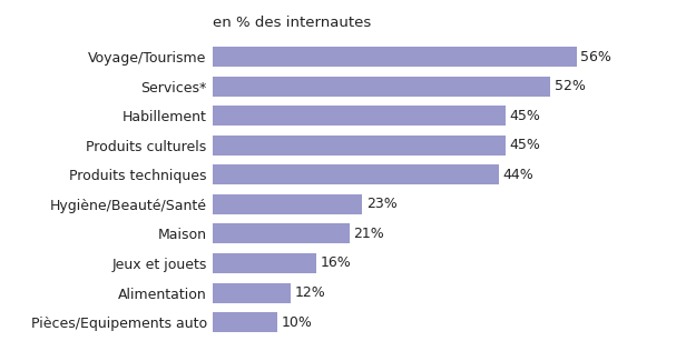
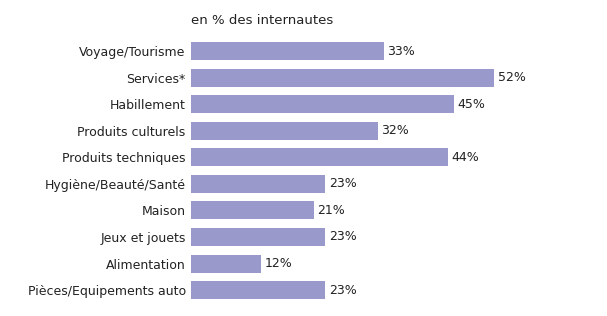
Voyage/Tourisme: 56% -> 33%
Produits culturels: 45% -> 32%
Jeux et jouets: 16% -> 23%
Pièces/Equipements auto: 10% -> 23%
